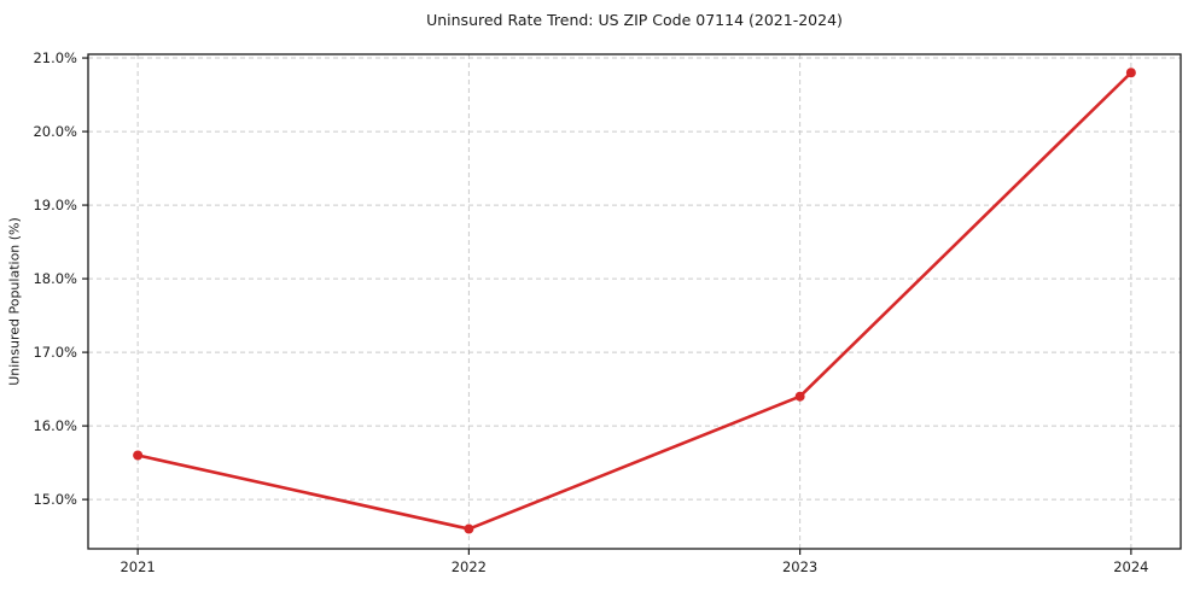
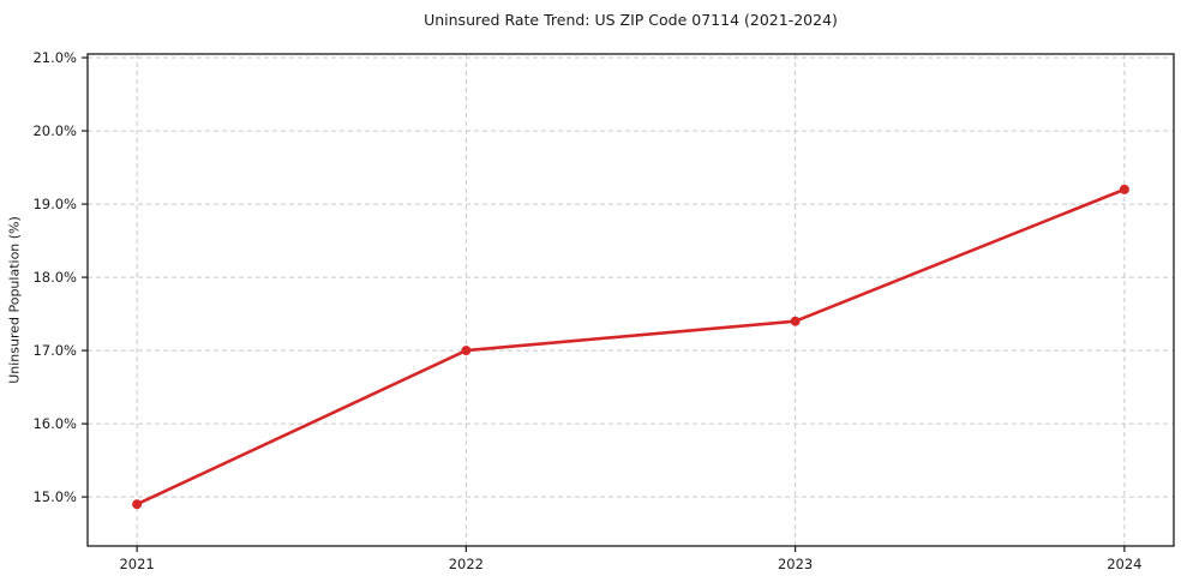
2021: 15.6% -> 14.9%
2022: 14.6% -> 17.0%
2023: 16.4% -> 17.4%
2024: 20.8% -> 19.2%
